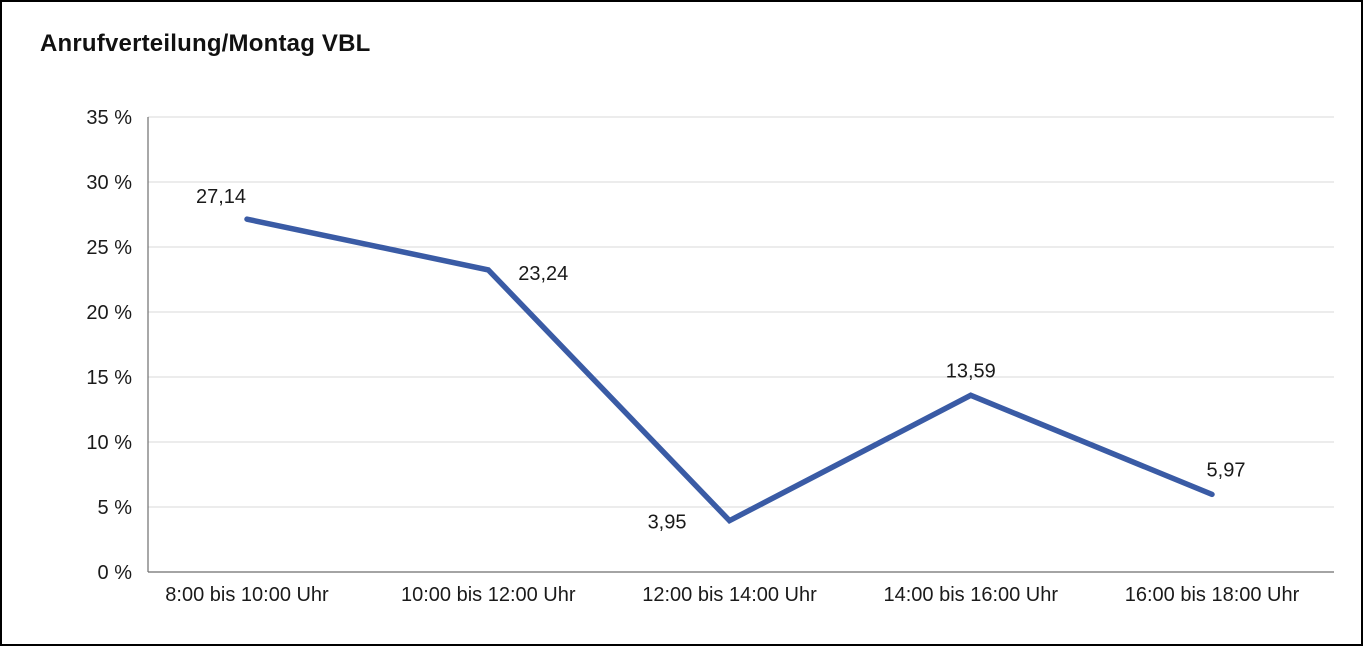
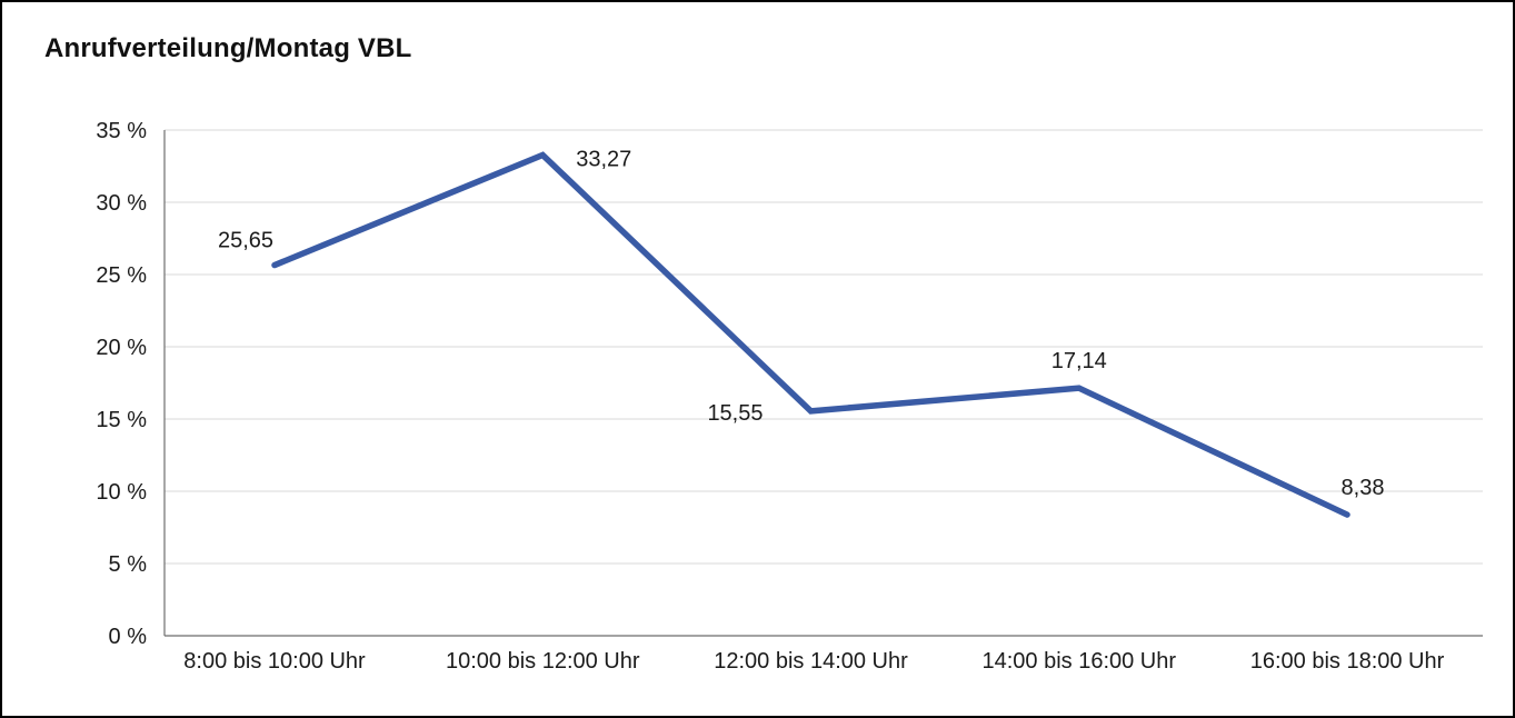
8:00 bis 10:00 Uhr: 27,14 -> 25,65
10:00 bis 12:00 Uhr: 23,24 -> 33,27
12:00 bis 14:00 Uhr: 3,95 -> 15,55
14:00 bis 16:00 Uhr: 13,59 -> 17,14
16:00 bis 18:00 Uhr: 5,97 -> 8,38
